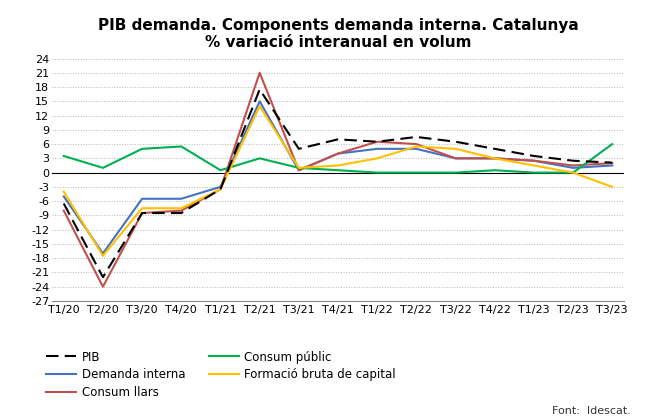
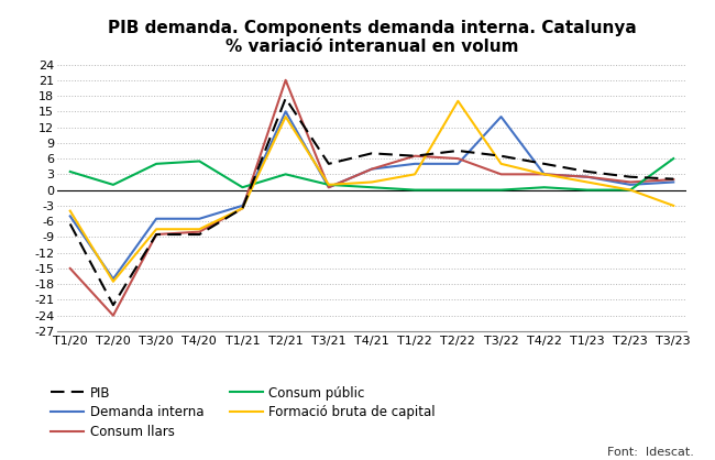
Consum llars/T1/20: -8.0 -> -15.0
Formació bruta de capital/T2/22: 5.5 -> 17.0
Demanda interna/T3/22: 3.0 -> 14.0
